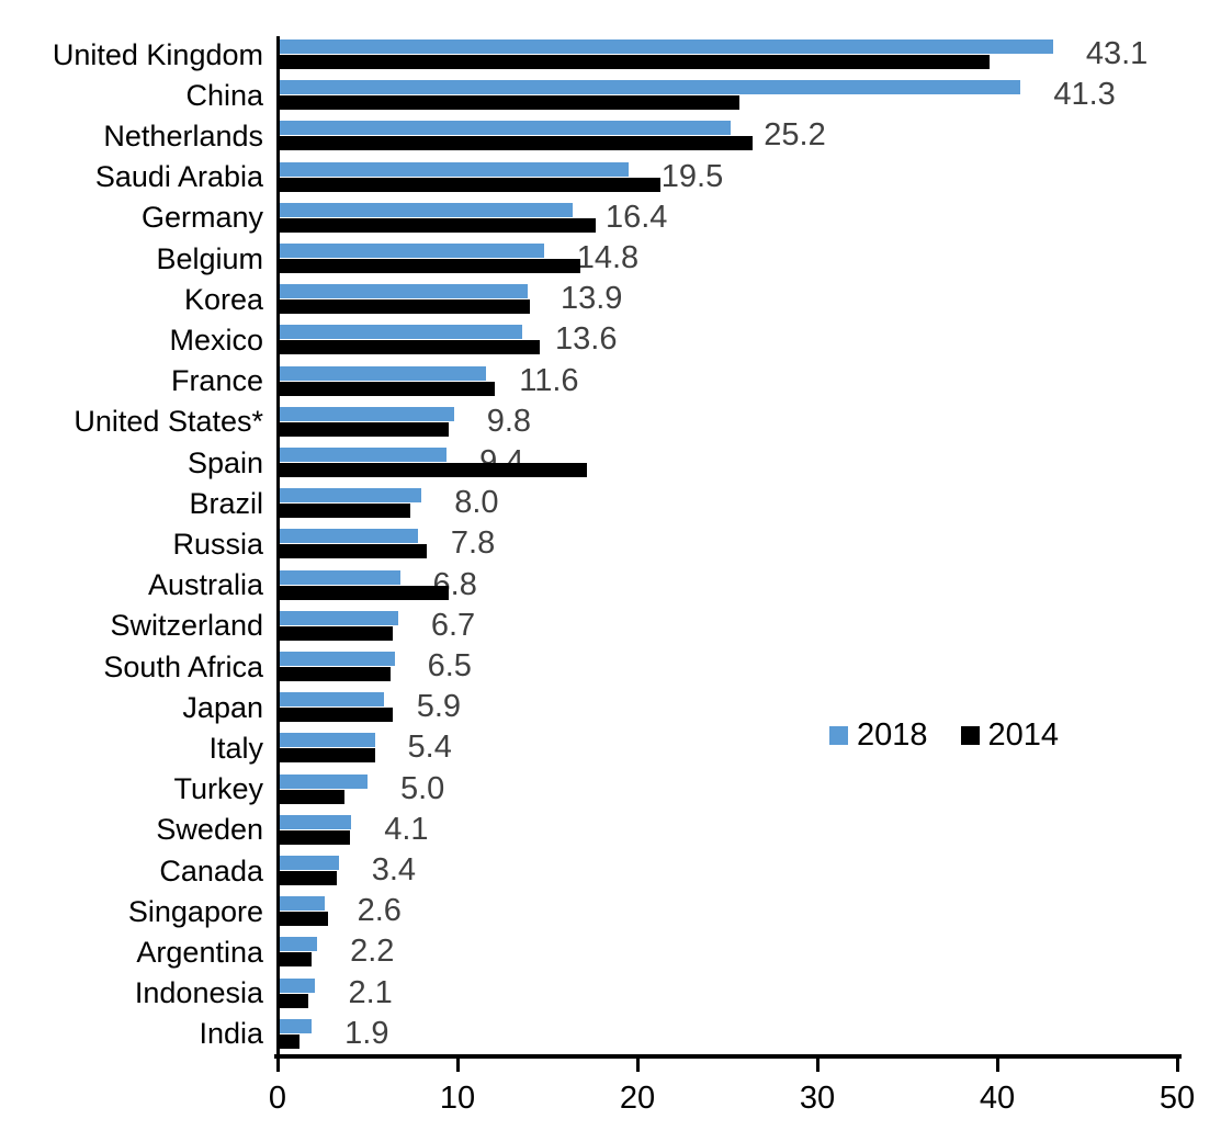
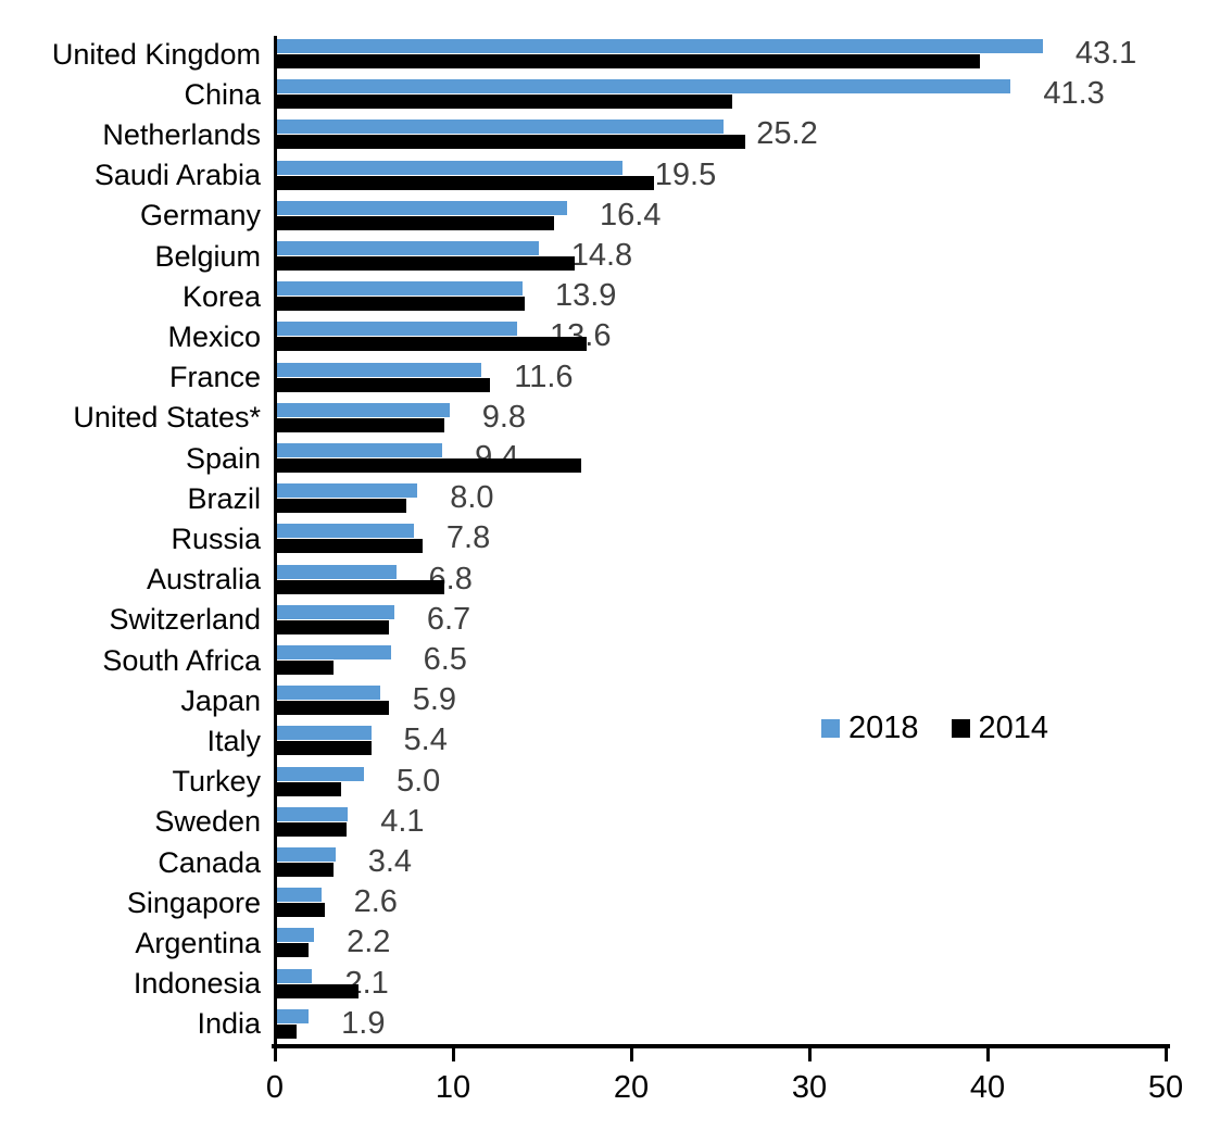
2014/Germany: 17.7 -> 15.7
2014/Mexico: 14.6 -> 17.5
2014/South Africa: 6.3 -> 3.3
2014/Indonesia: 1.7 -> 4.7
